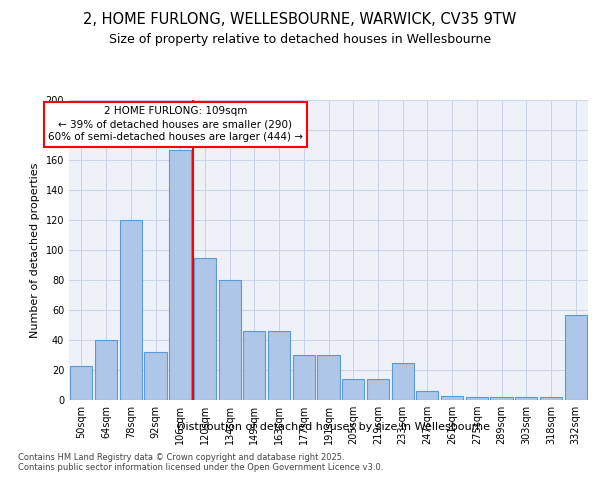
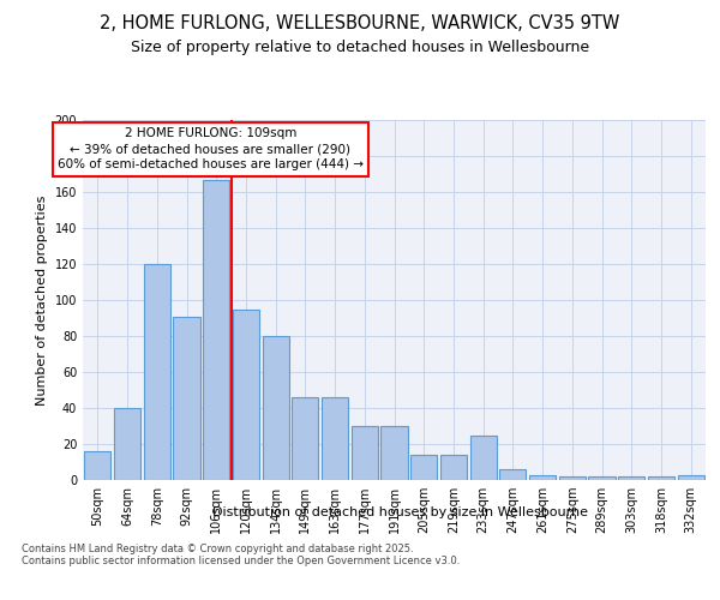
50sqm: 23 -> 16
92sqm: 32 -> 91
332sqm: 57 -> 3
